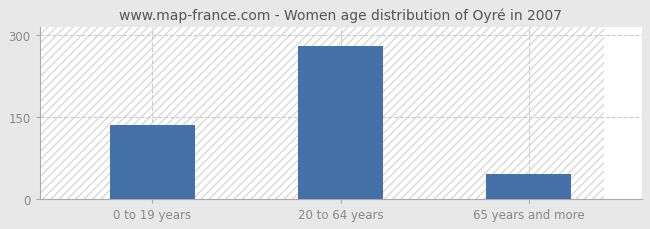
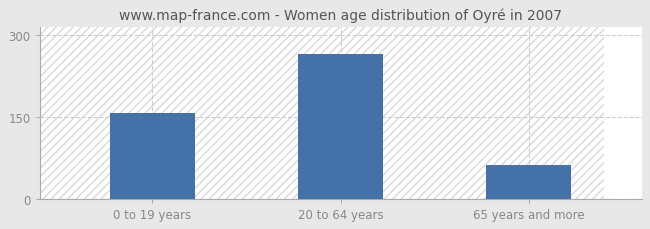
0 to 19 years: 135 -> 158
20 to 64 years: 280 -> 266
65 years and more: 45 -> 62
